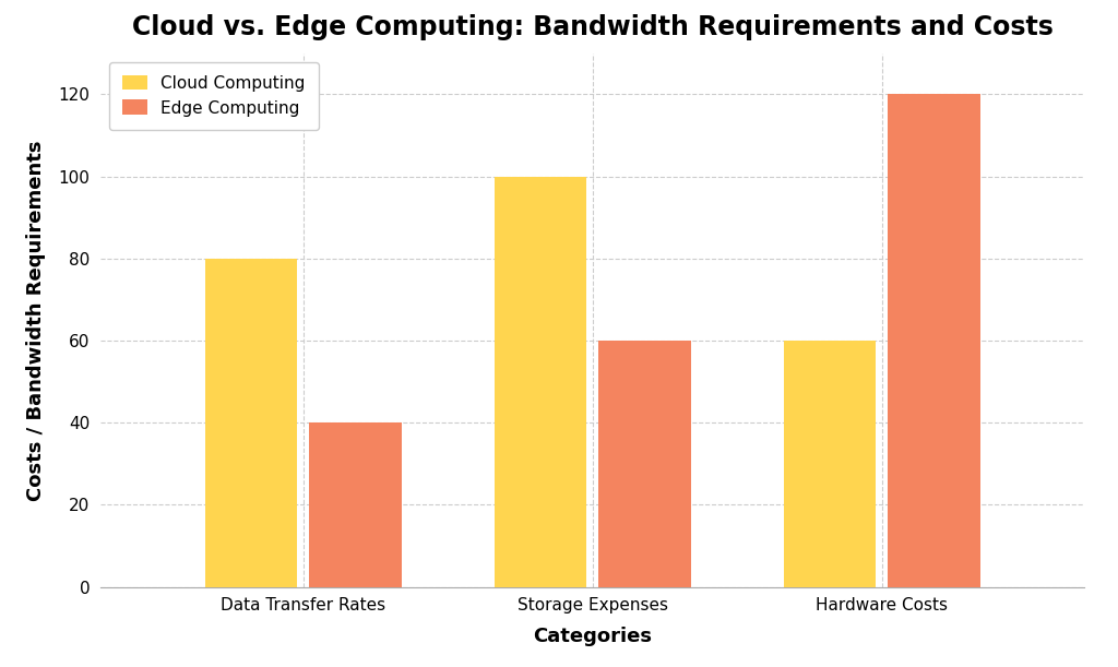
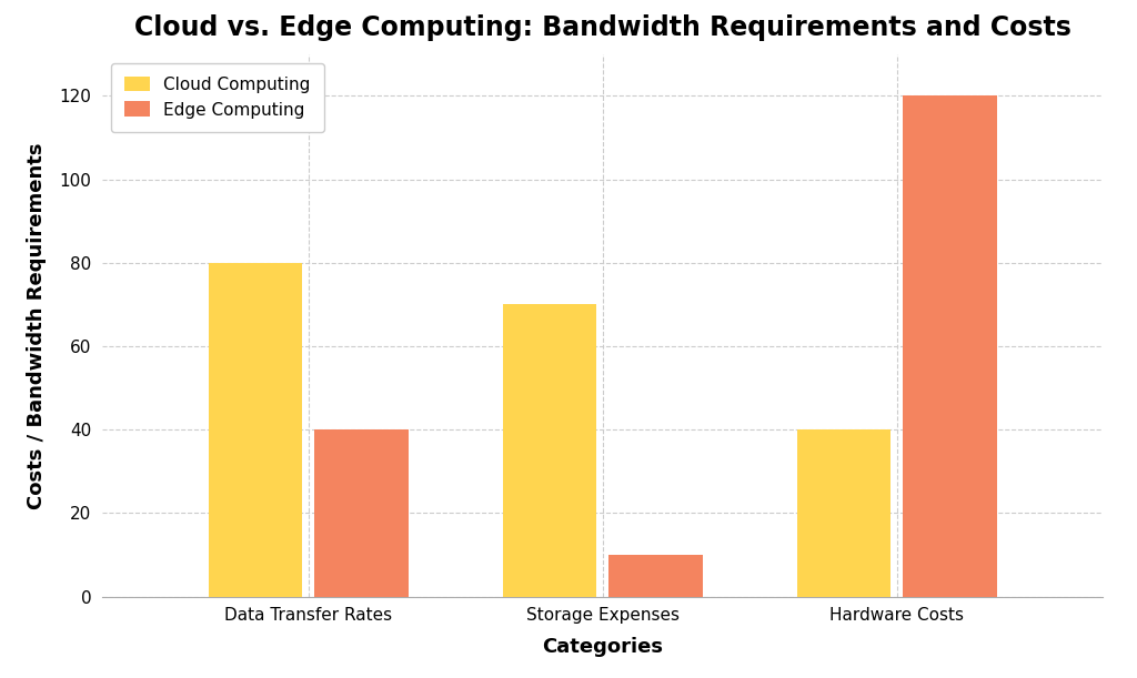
Cloud Computing/Storage Expenses: 100 -> 70
Edge Computing/Storage Expenses: 60 -> 10
Cloud Computing/Hardware Costs: 60 -> 40
